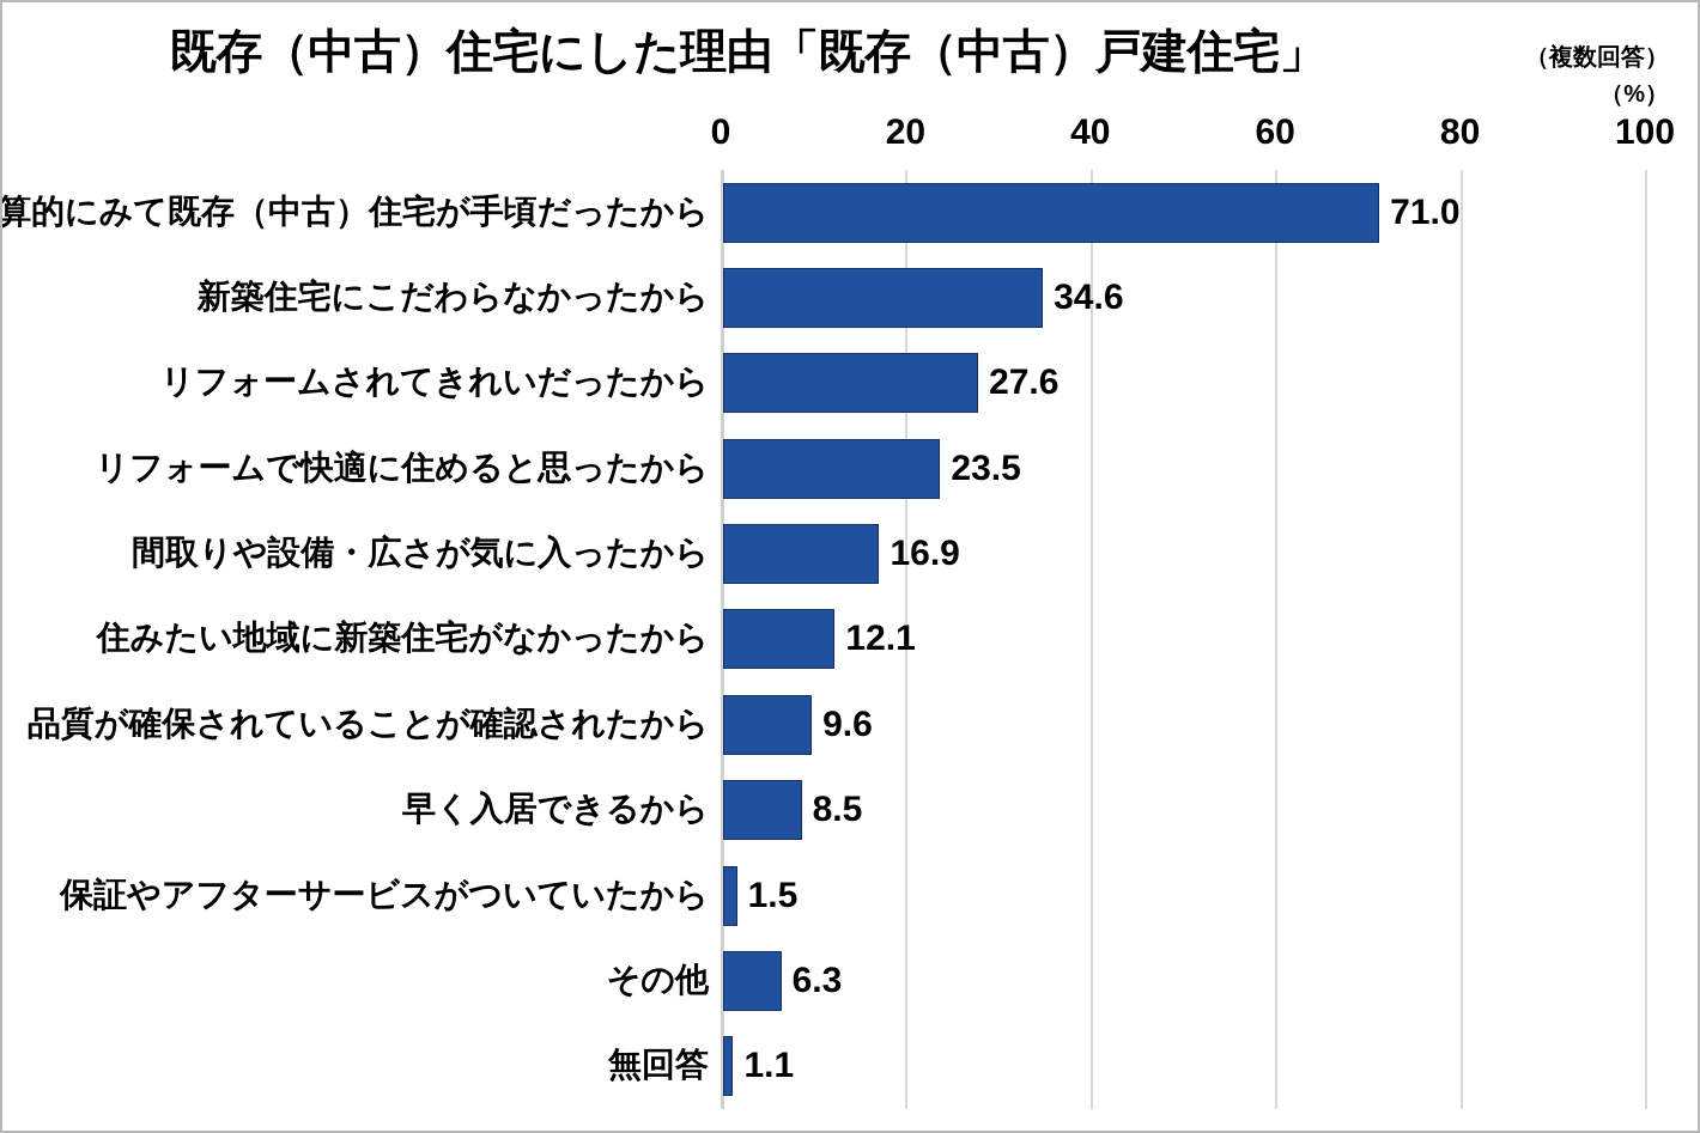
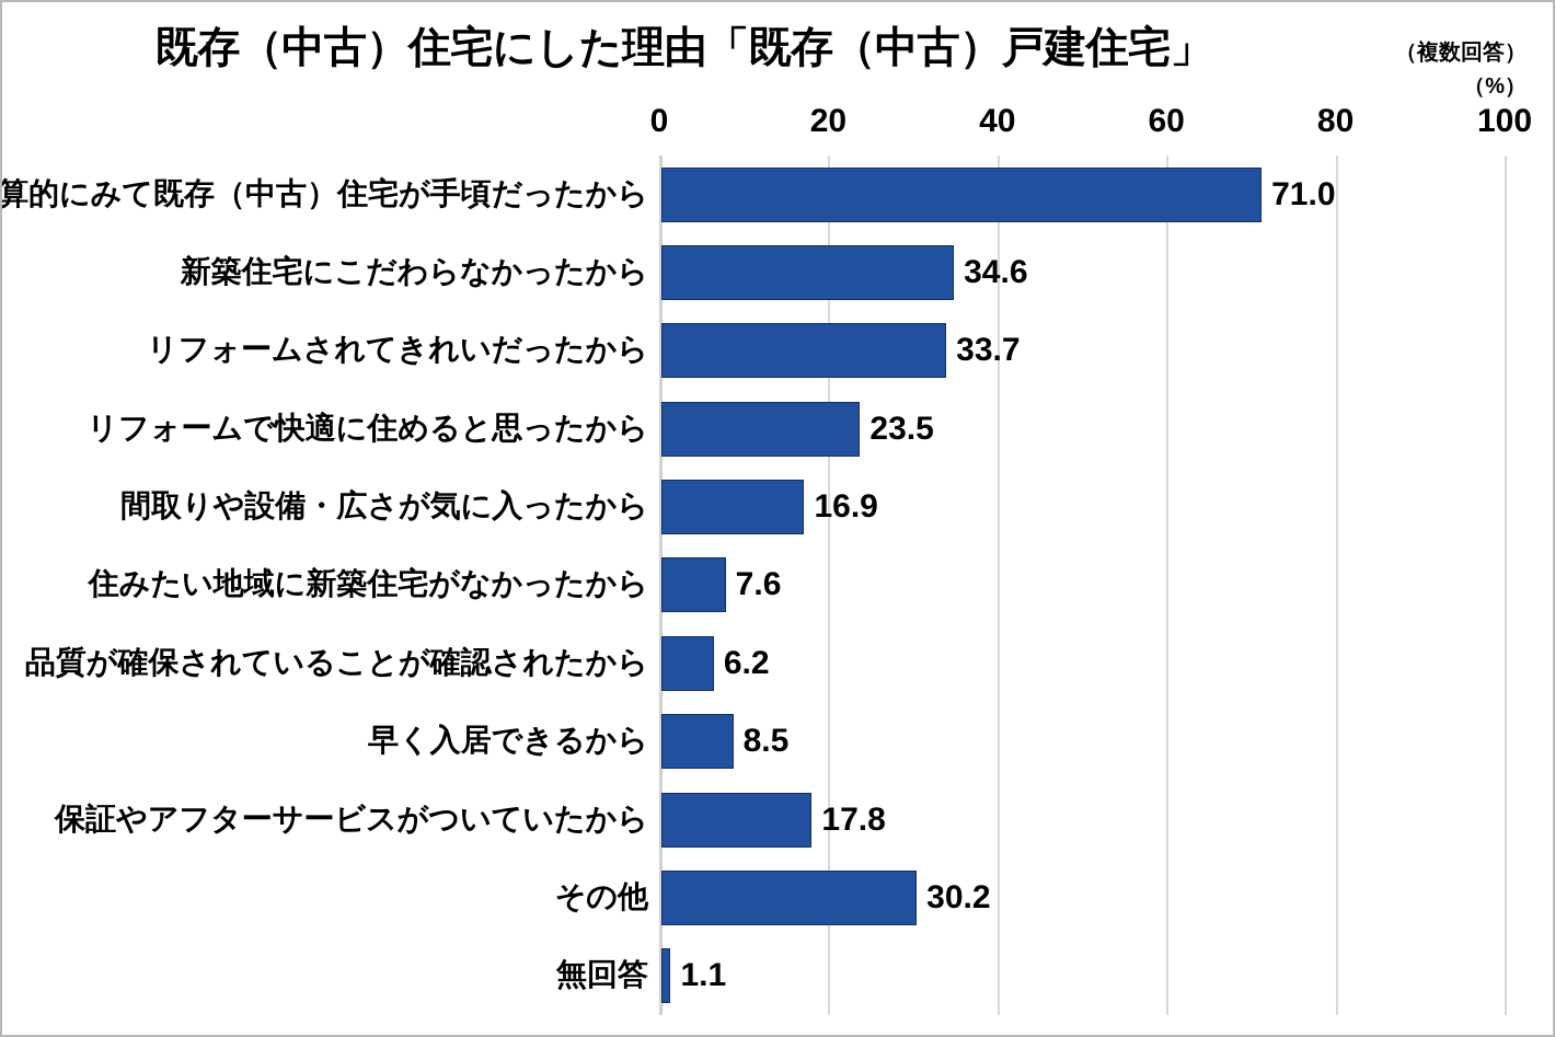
リフォームされてきれいだったから: 27.6 -> 33.7
住みたい地域に新築住宅がなかったから: 12.1 -> 7.6
品質が確保されていることが確認されたから: 9.6 -> 6.2
保証やアフターサービスがついていたから: 1.5 -> 17.8
その他: 6.3 -> 30.2
